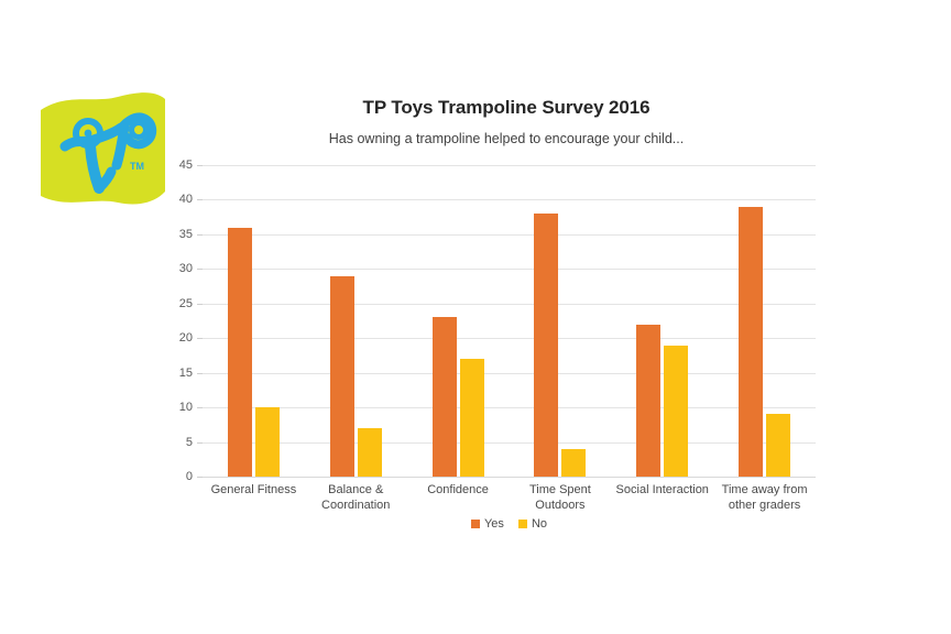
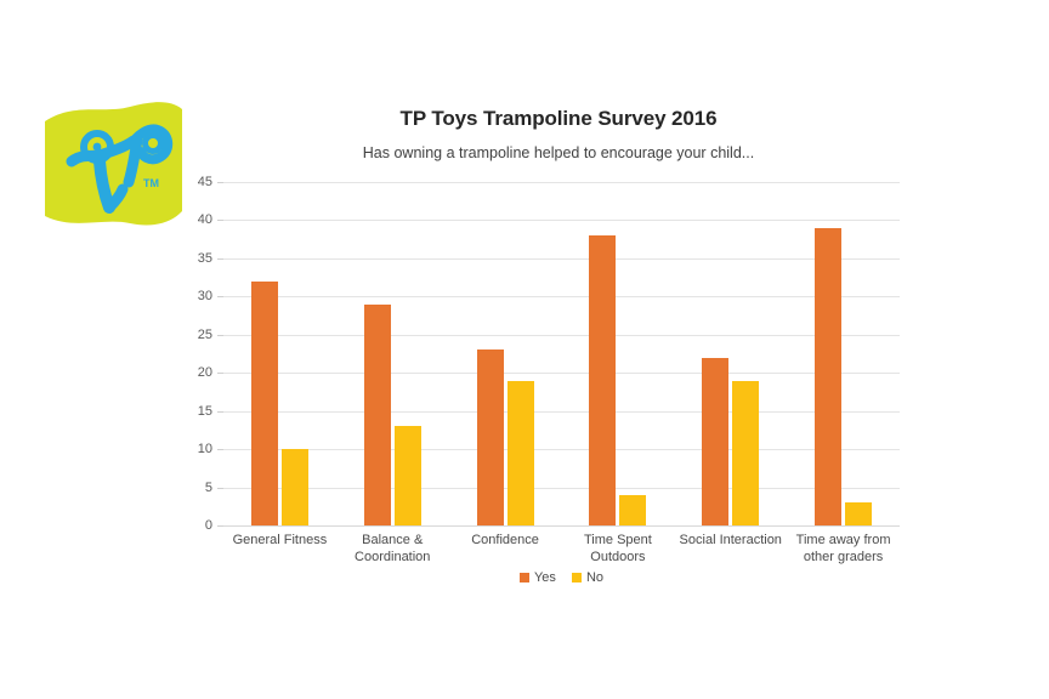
Yes/General Fitness: 36 -> 32
No/Balance & Coordination: 7 -> 13
No/Confidence: 17 -> 19
No/Time away from other graders: 9 -> 3
